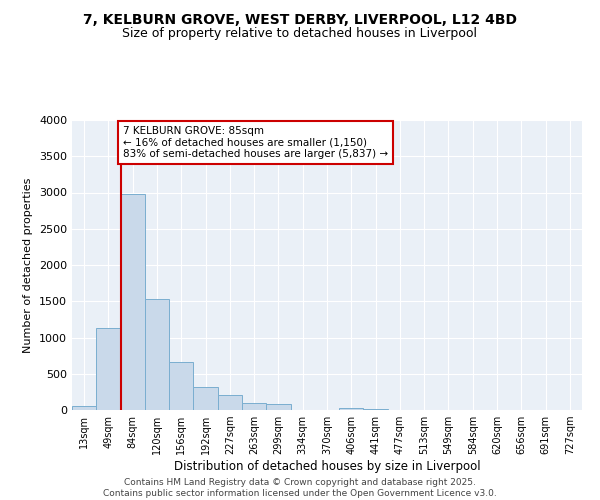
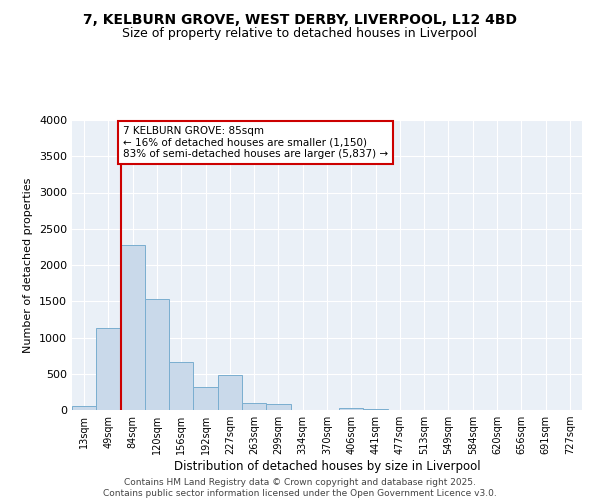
84sqm: 2980 -> 2280
227sqm: 210 -> 480
